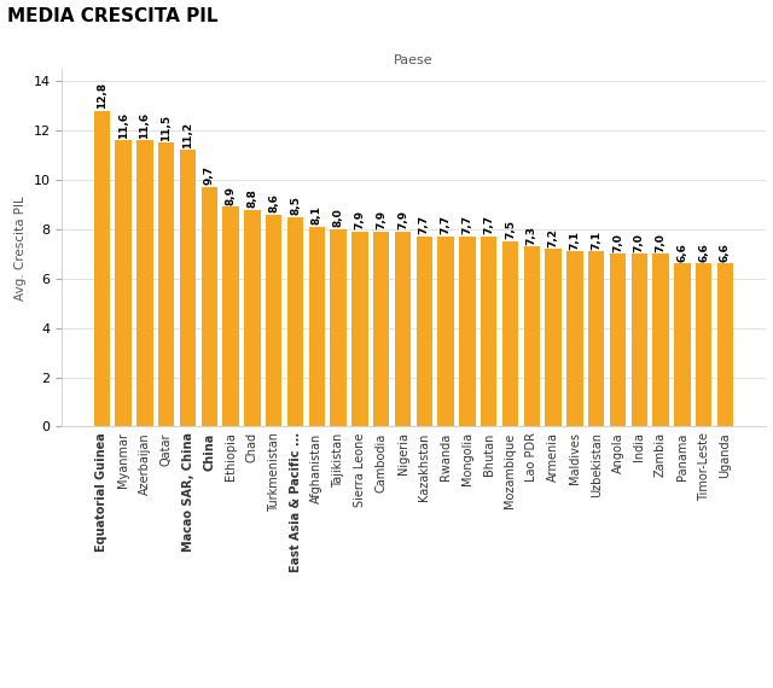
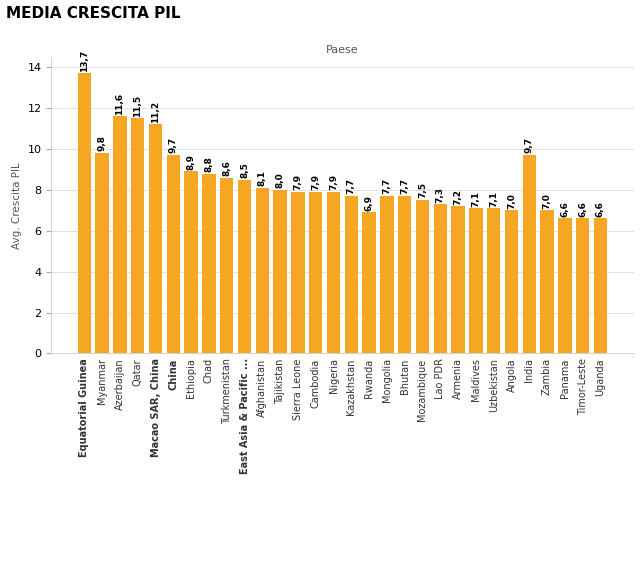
Equatorial Guinea: 12,8 -> 13,7
Myanmar: 11,6 -> 9,8
Rwanda: 7,7 -> 6,9
India: 7,0 -> 9,7
